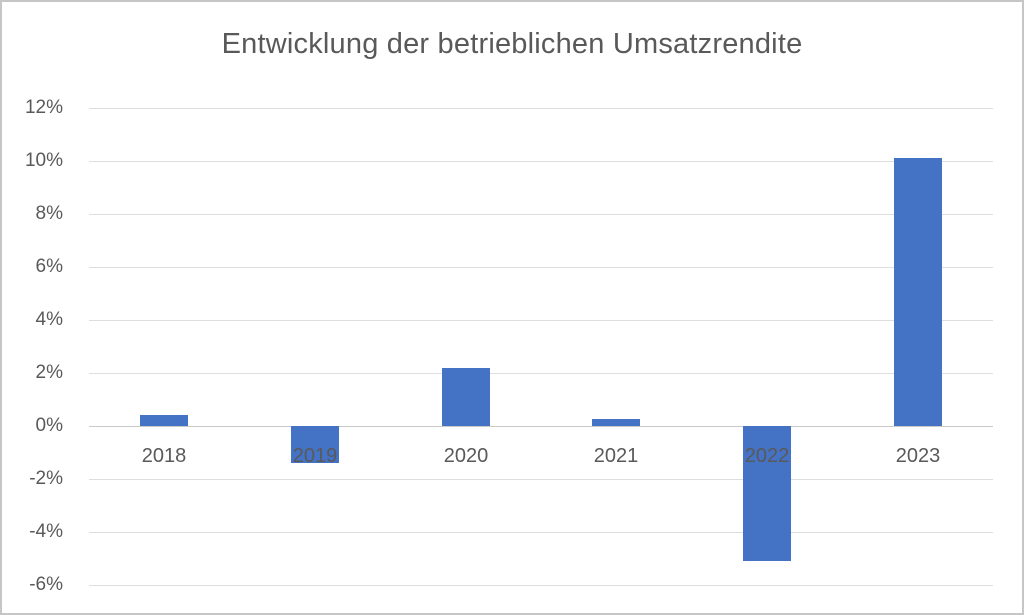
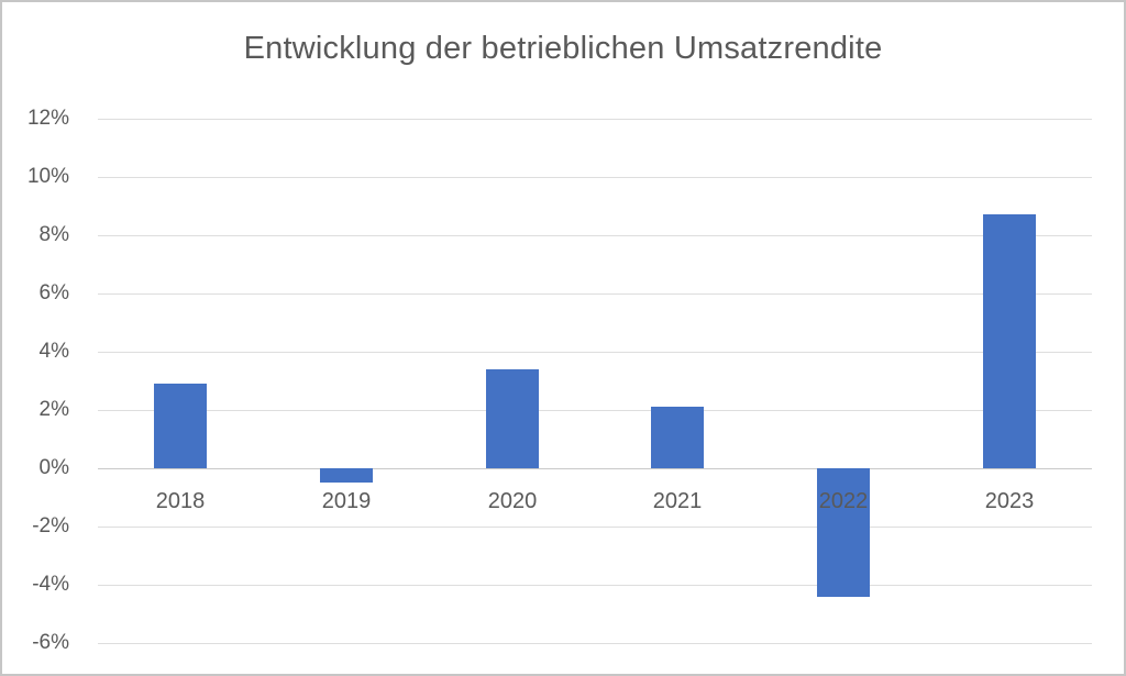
2018: 0.4% -> 2.9%
2019: -1.4% -> -0.5%
2020: 2.2% -> 3.4%
2021: 0.2% -> 2.1%
2022: -5.1% -> -4.4%
2023: 10.1% -> 8.7%
